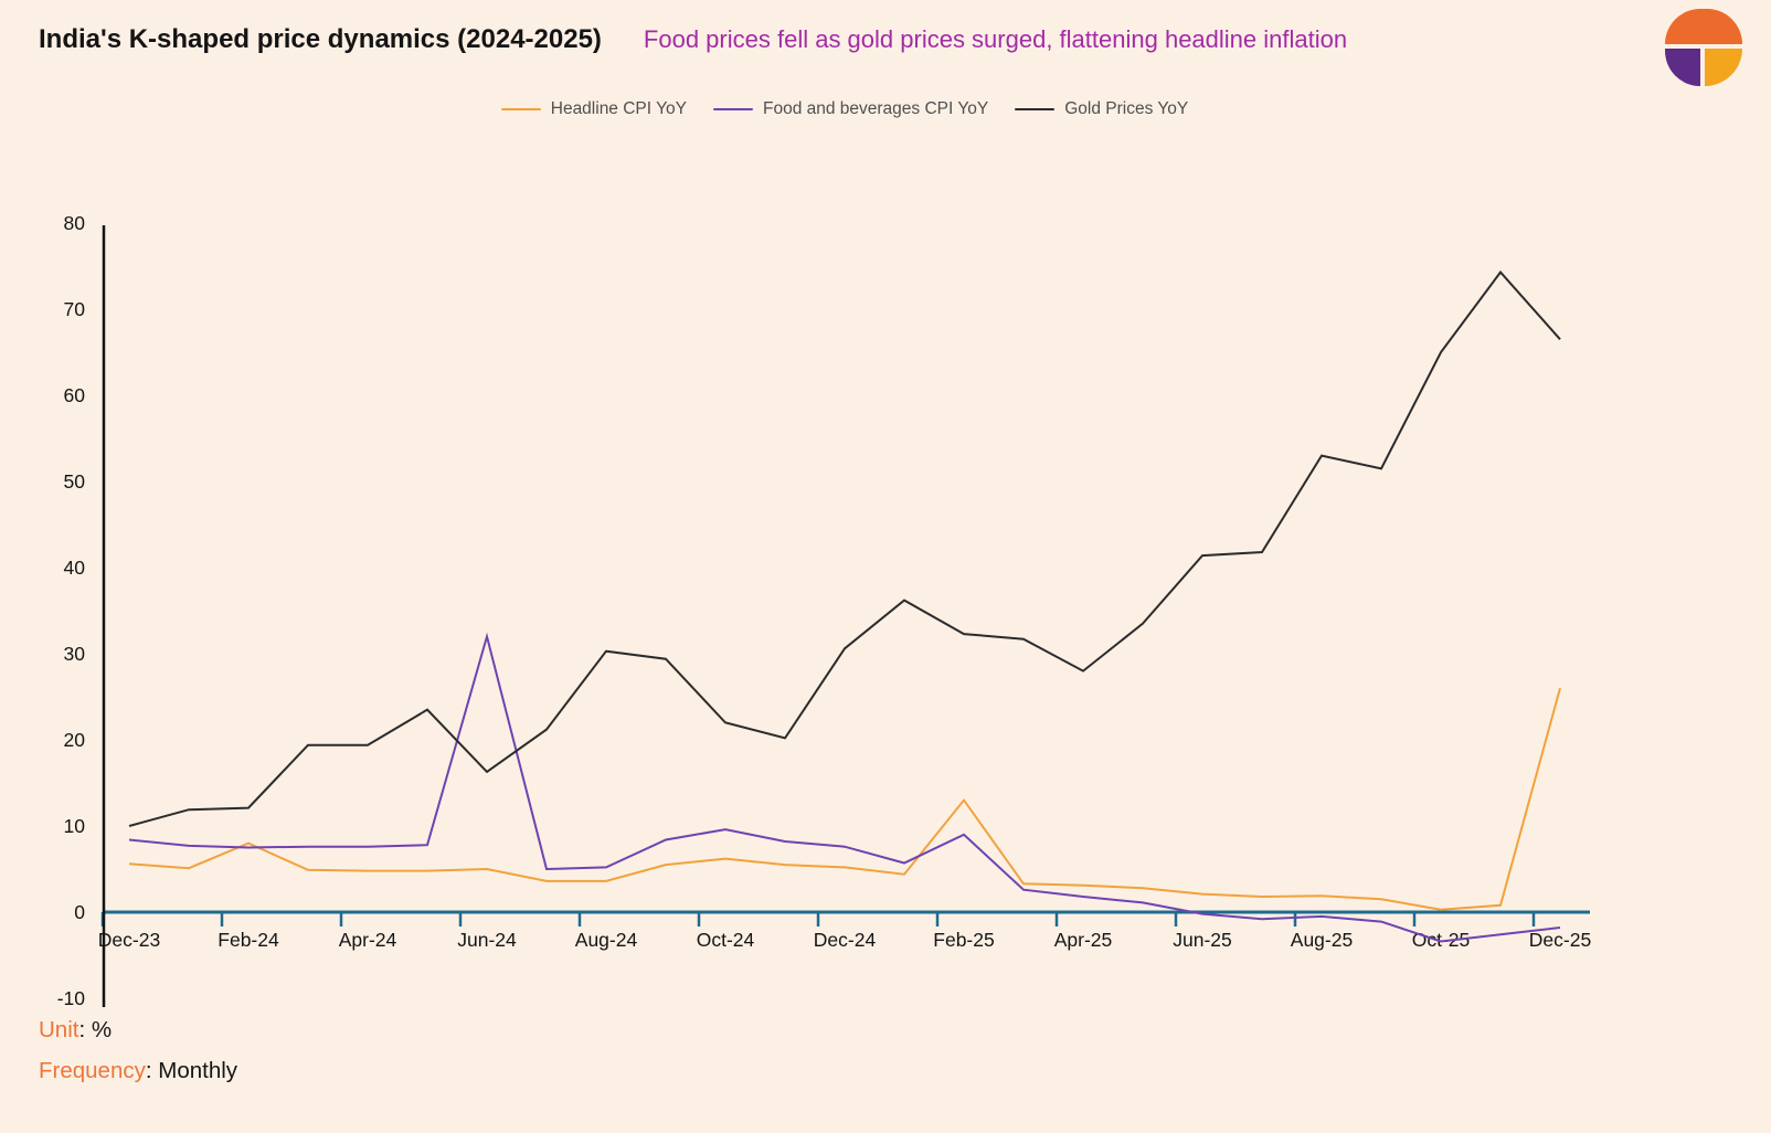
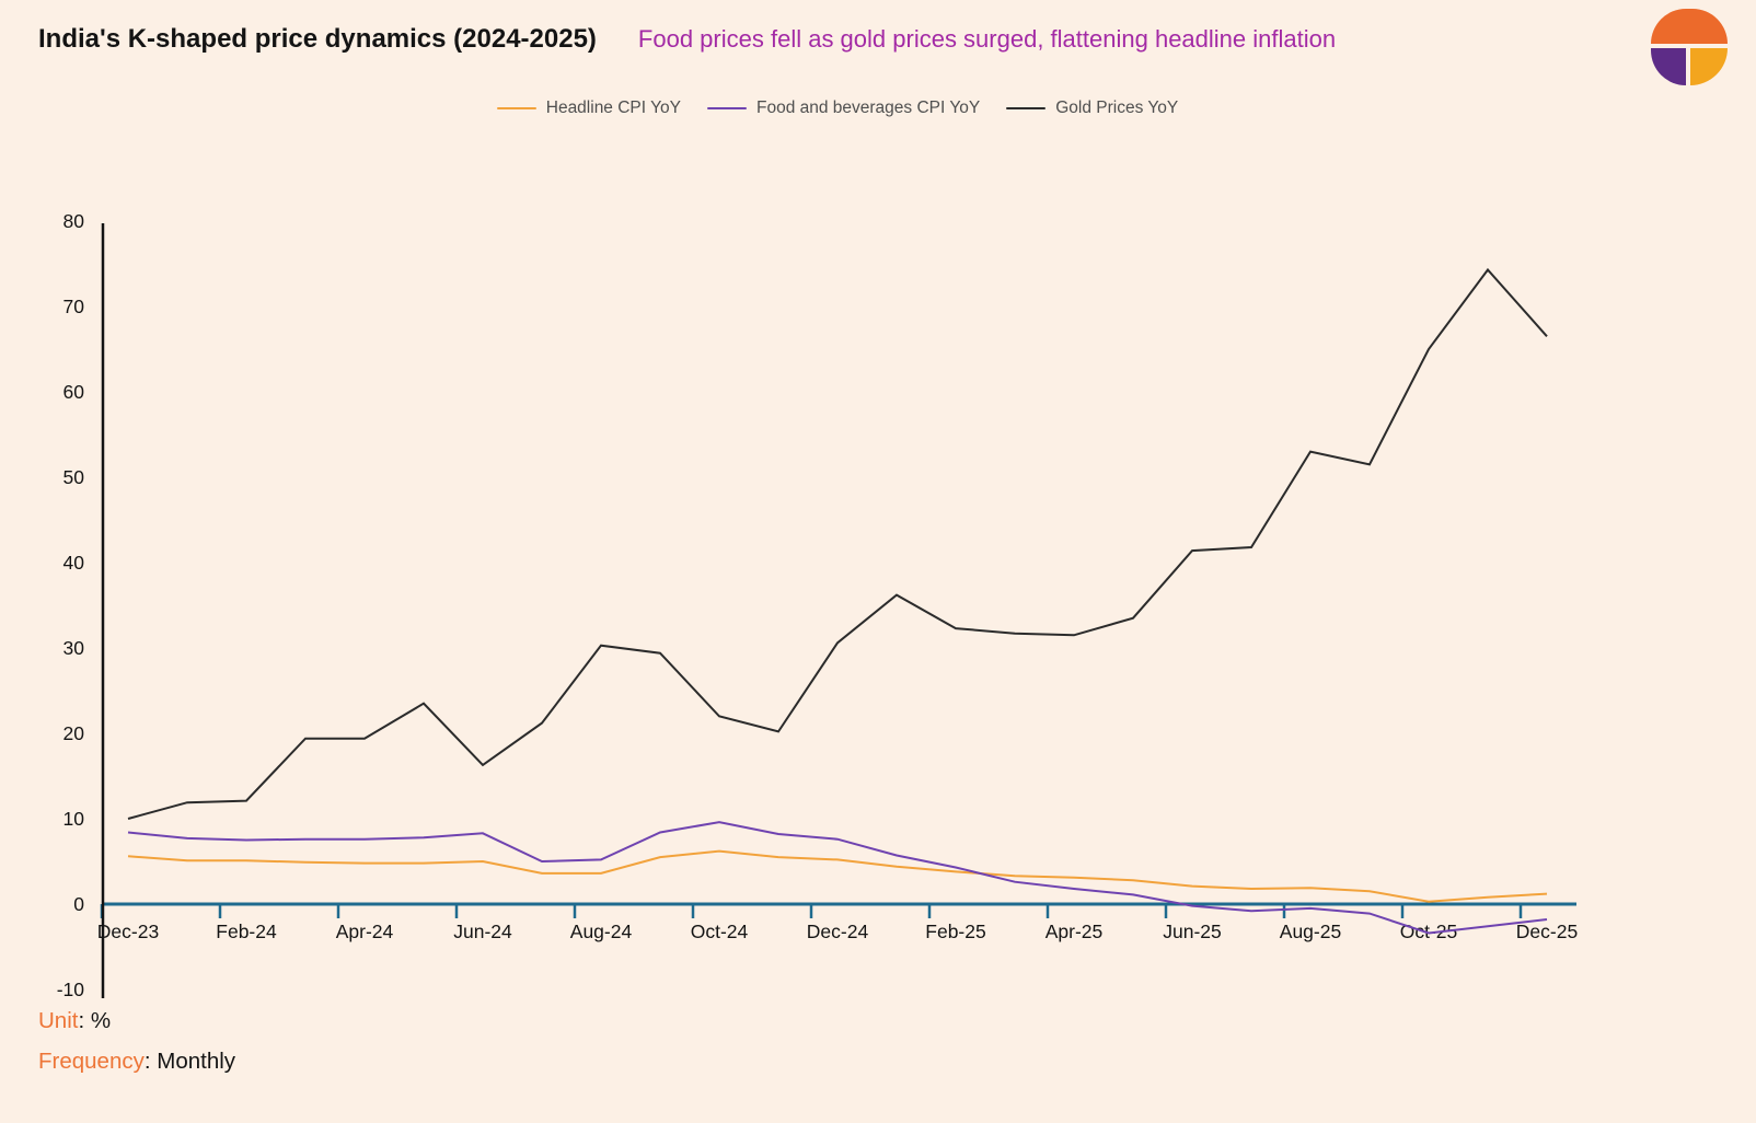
Headline CPI YoY/Feb-24: 8 -> 5
Food and beverages CPI YoY/Jun-24: 32 -> 8
Headline CPI YoY/Feb-25: 13 -> 4
Food and beverages CPI YoY/Feb-25: 9 -> 4
Gold Prices YoY/Apr-25: 28 -> 32
Headline CPI YoY/Dec-25: 26 -> 1
